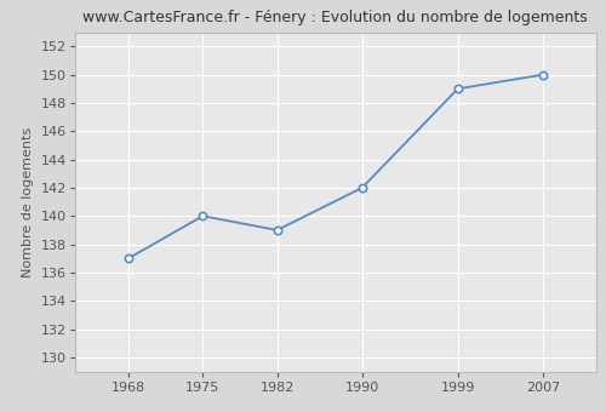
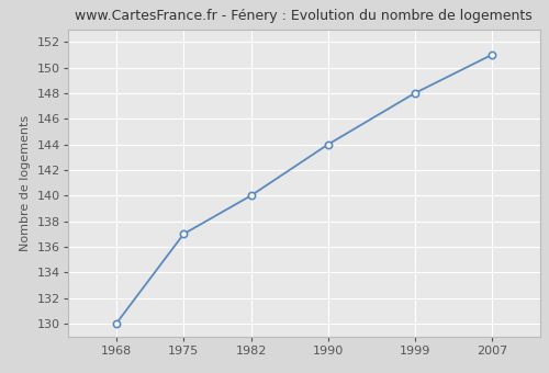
1968: 137 -> 130
1975: 140 -> 137
1982: 139 -> 140
1990: 142 -> 144
1999: 149 -> 148
2007: 150 -> 151
